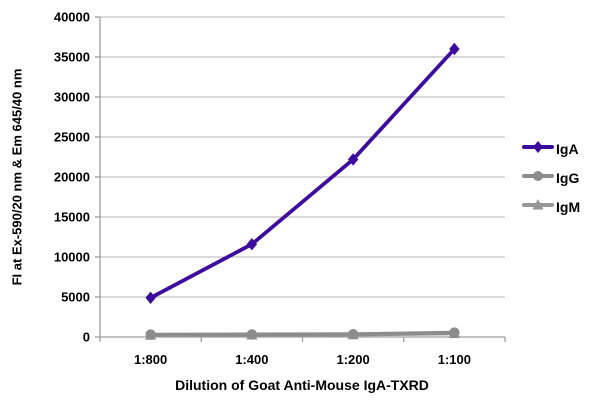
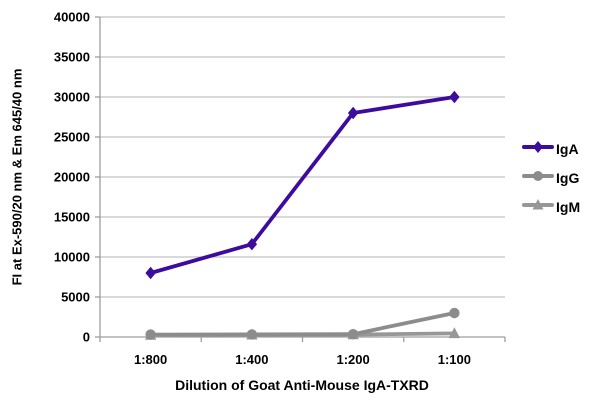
IgA/1:800: 5000 -> 8000
IgA/1:200: 22000 -> 28000
IgA/1:100: 36000 -> 30000
IgG/1:100: 1000 -> 3000
